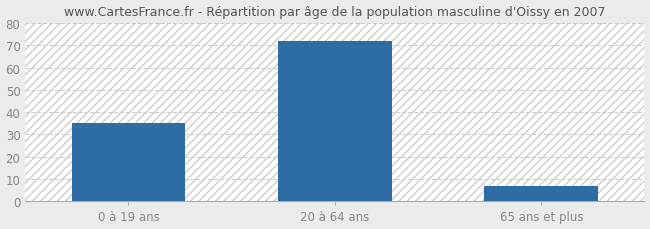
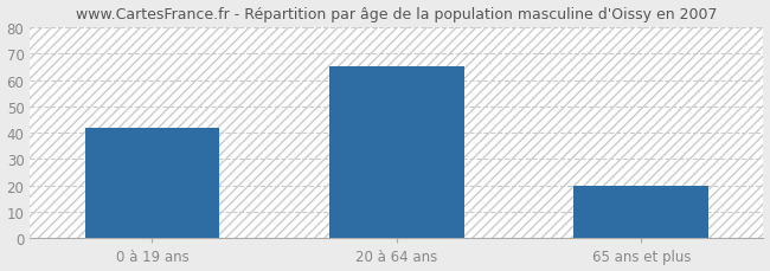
0 à 19 ans: 35 -> 42
20 à 64 ans: 72 -> 65
65 ans et plus: 7 -> 20
